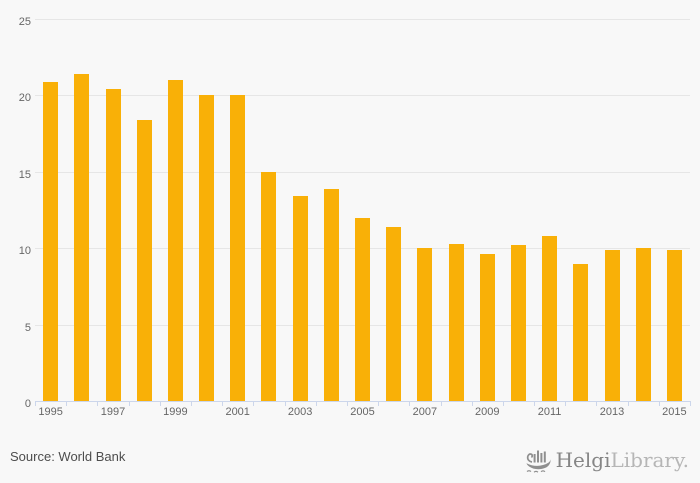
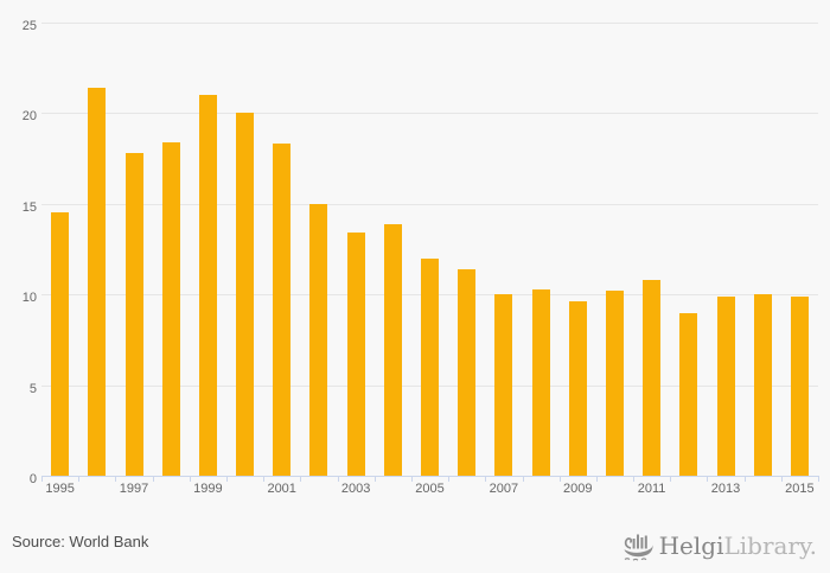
1995: 20.9 -> 14.5
1997: 20.4 -> 17.8
2001: 20.0 -> 18.3
